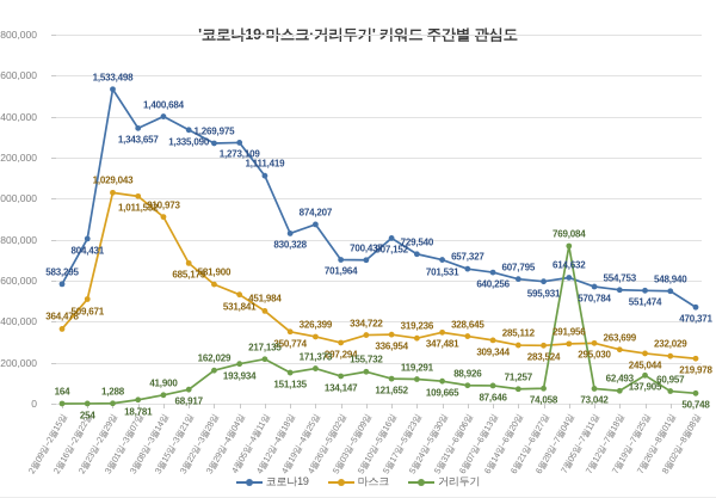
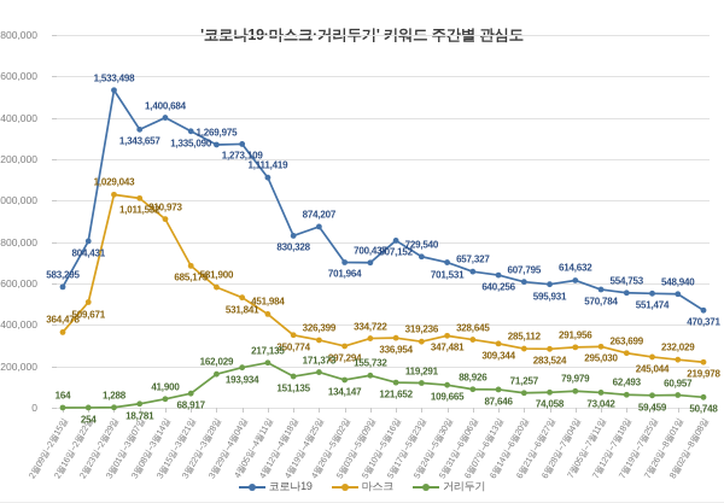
거리두기/6월28일~7월04일: 769,084 -> 79,979
거리두기/7월19일~7월25일: 137,905 -> 59,459
